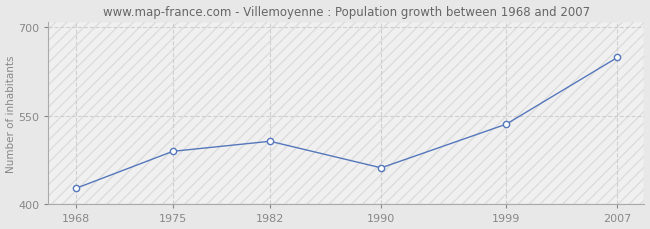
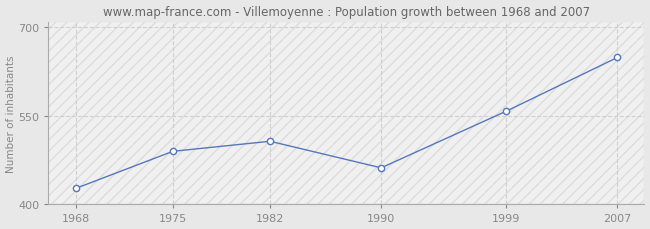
1999: 536 -> 558
